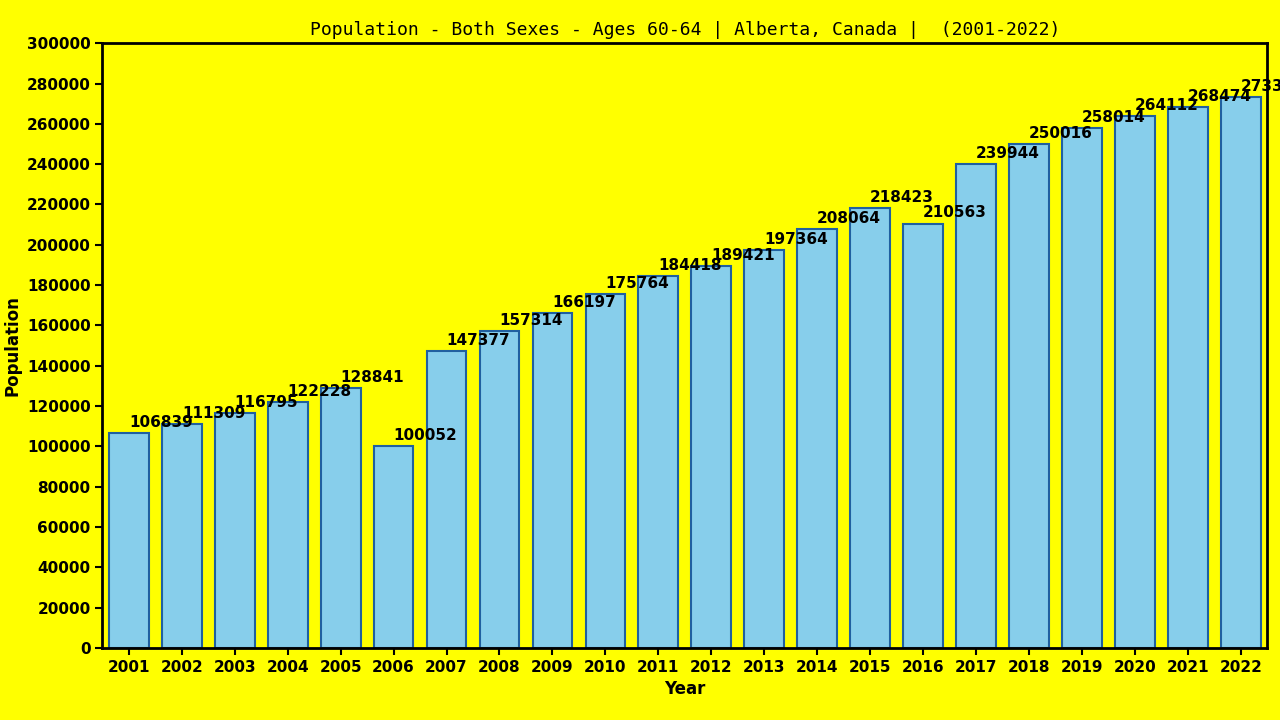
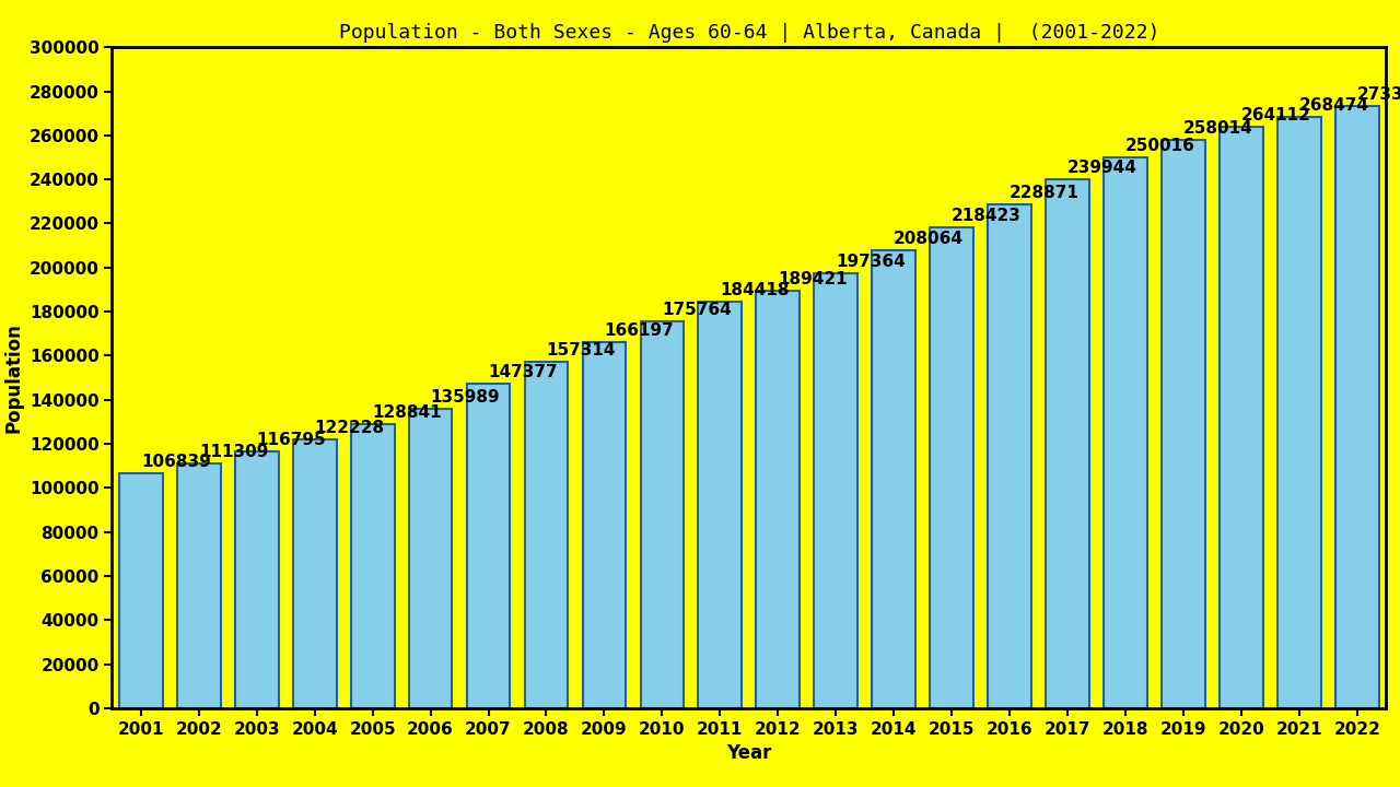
2006: 100052 -> 135989
2016: 210563 -> 228871
